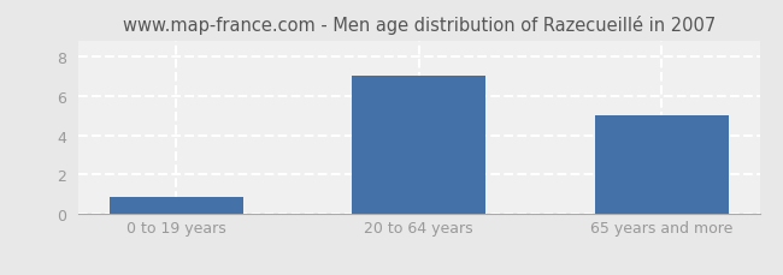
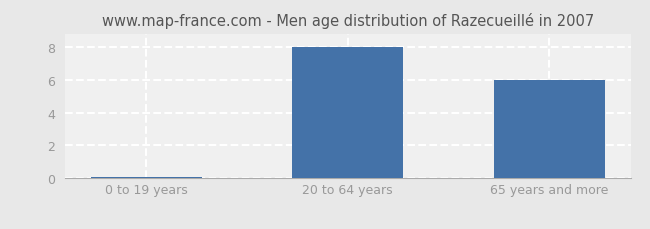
0 to 19 years: 0.9 -> 0.1
20 to 64 years: 7.0 -> 8.0
65 years and more: 5.0 -> 6.0
